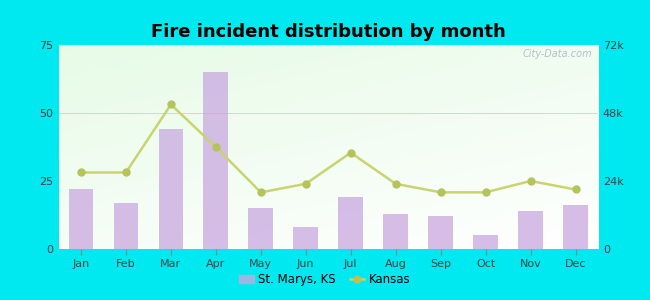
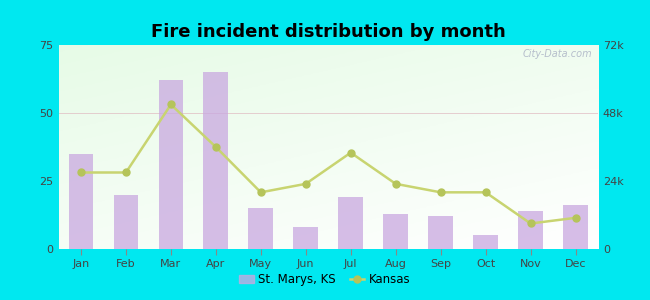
St. Marys, KS/Jan: 22 -> 35
St. Marys, KS/Feb: 17 -> 20
St. Marys, KS/Mar: 44 -> 62
Kansas/Nov: 24k -> 9k
Kansas/Dec: 21k -> 11k
